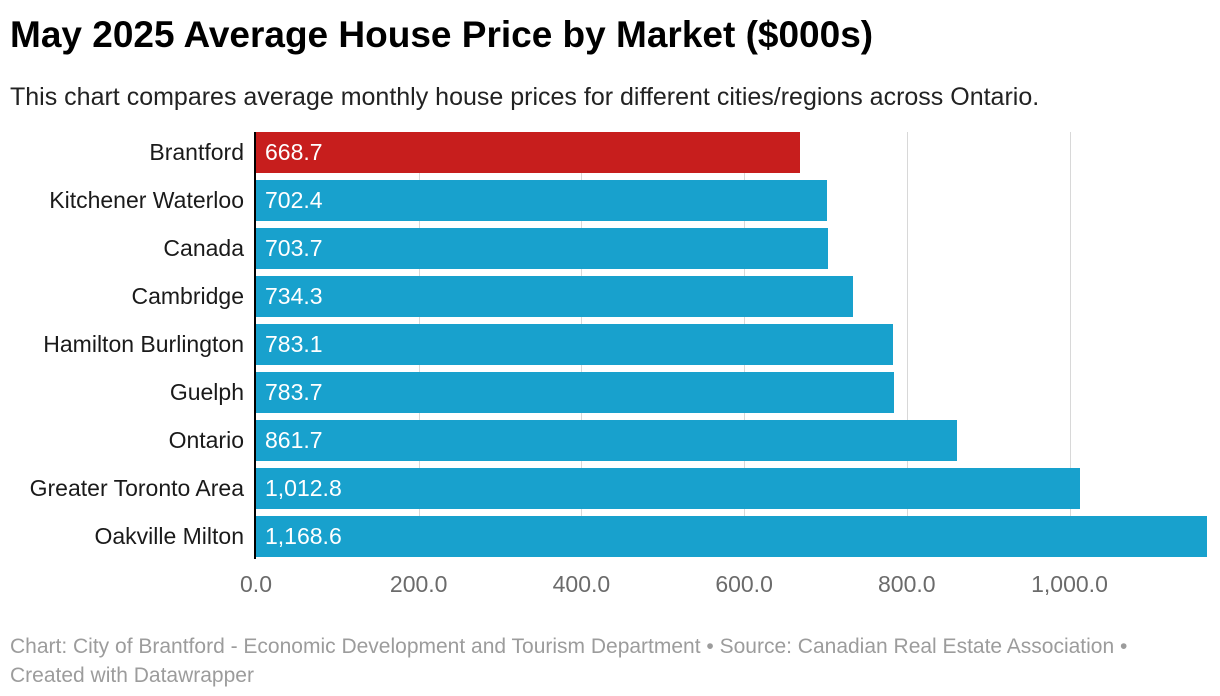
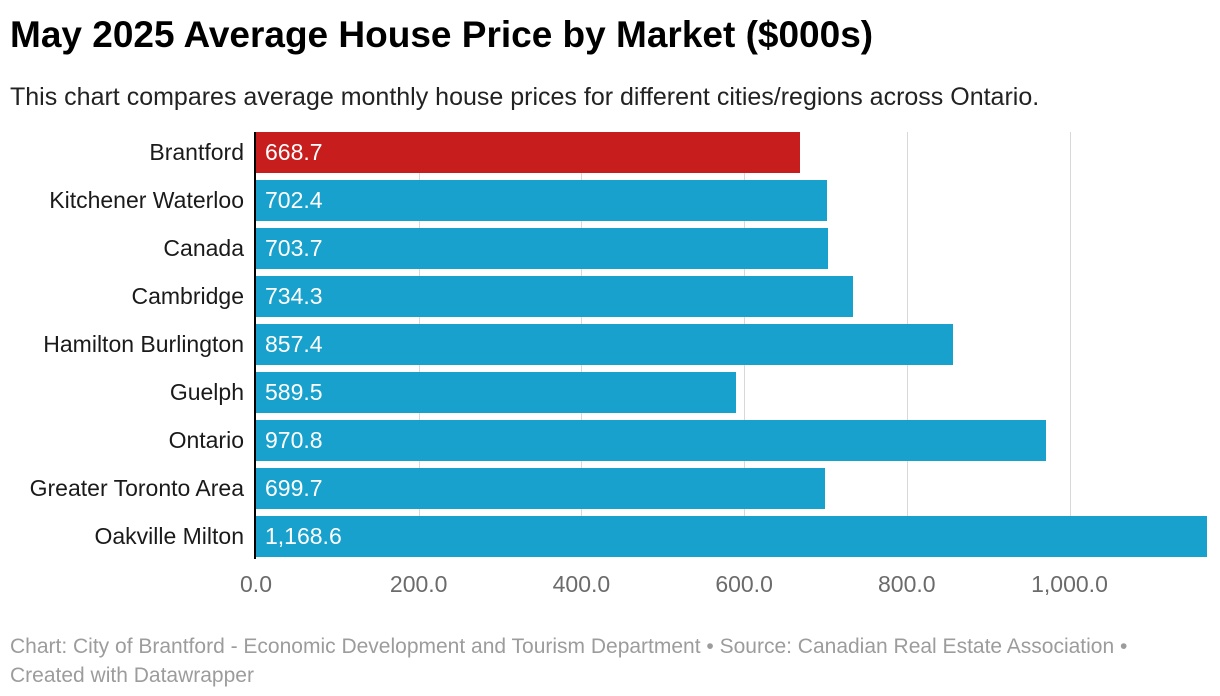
Hamilton Burlington: 783.1 -> 857.4
Guelph: 783.7 -> 589.5
Ontario: 861.7 -> 970.8
Greater Toronto Area: 1,012.8 -> 699.7
